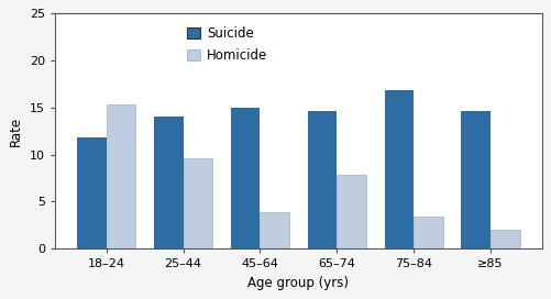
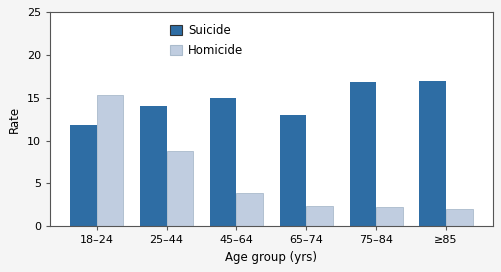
Homicide/25–44: 9.6 -> 8.8
Suicide/65–74: 14.6 -> 13.0
Homicide/65–74: 7.8 -> 2.4
Homicide/75–84: 3.4 -> 2.2
Suicide/≥85: 14.6 -> 17.0
